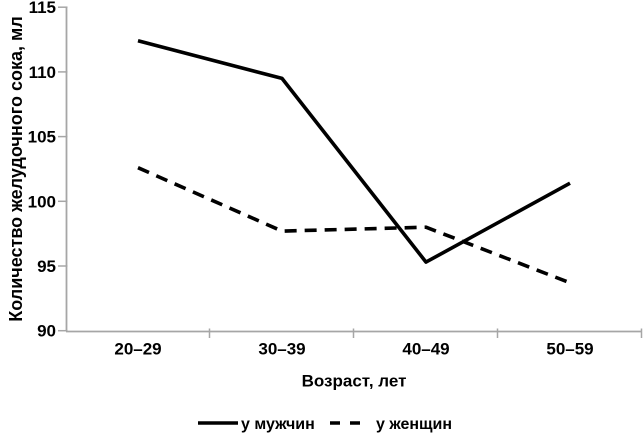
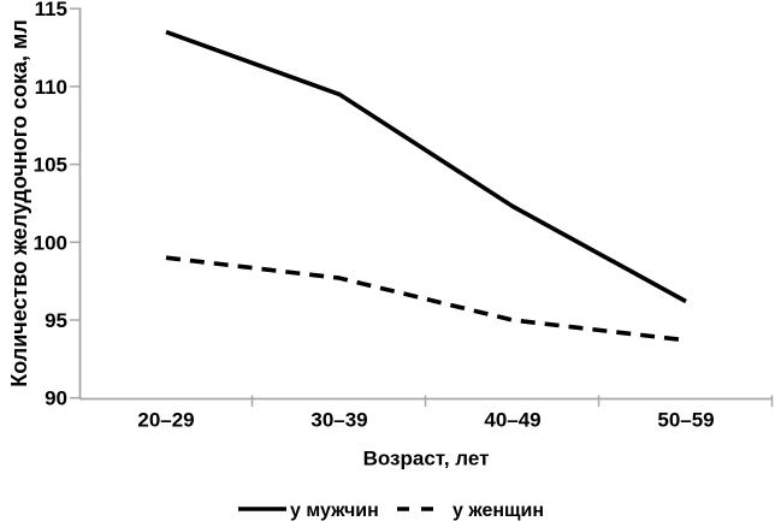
у мужчин/20–29: 112.4 -> 113.5
у женщин/20–29: 102.6 -> 99.0
у мужчин/40–49: 95.3 -> 102.3
у женщин/40–49: 98.0 -> 95.0
у мужчин/50–59: 101.4 -> 96.2
